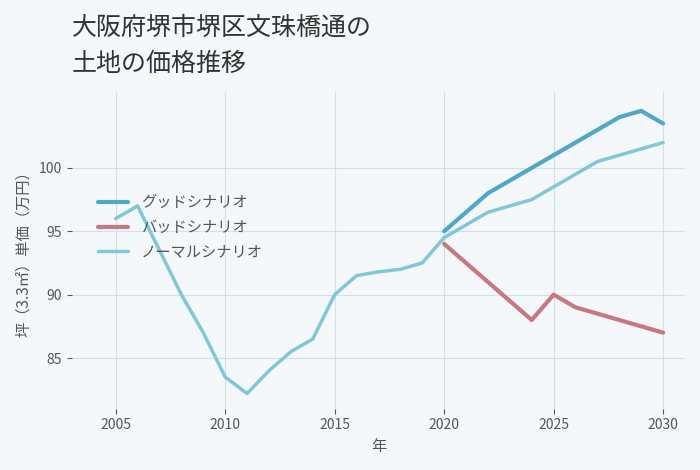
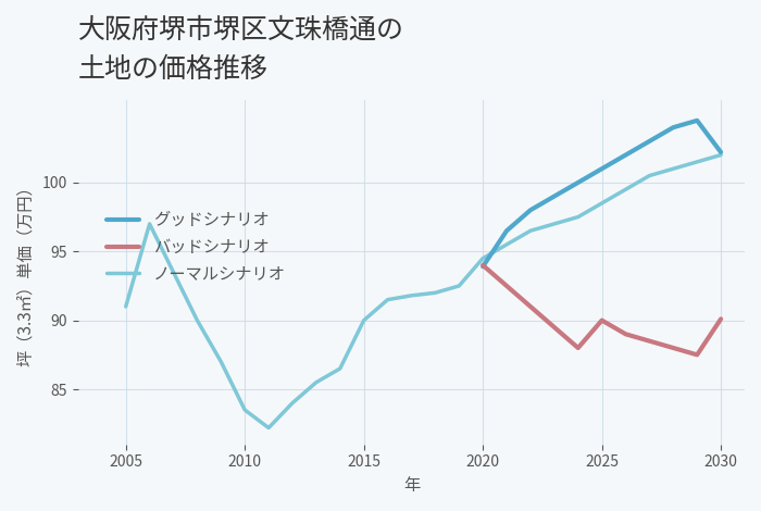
ノーマルシナリオ/2005: 96.0 -> 91.0
グッドシナリオ/2020: 95.0 -> 93.9
グッドシナリオ/2030: 103.5 -> 102.2
バッドシナリオ/2030: 87.0 -> 90.1
